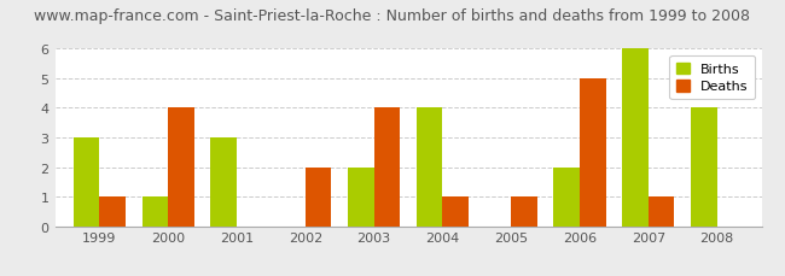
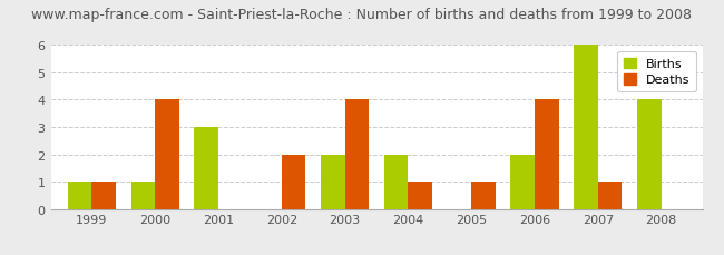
Births/1999: 3 -> 1
Births/2004: 4 -> 2
Deaths/2006: 5 -> 4
